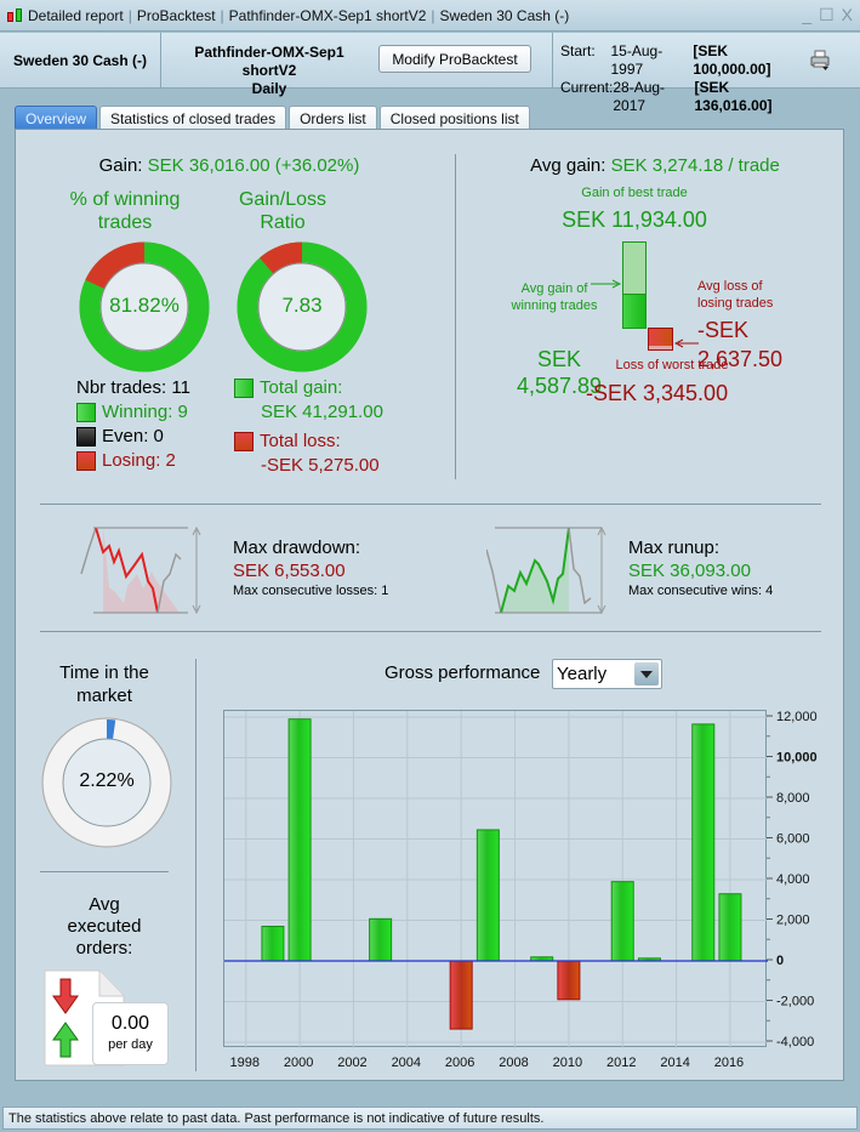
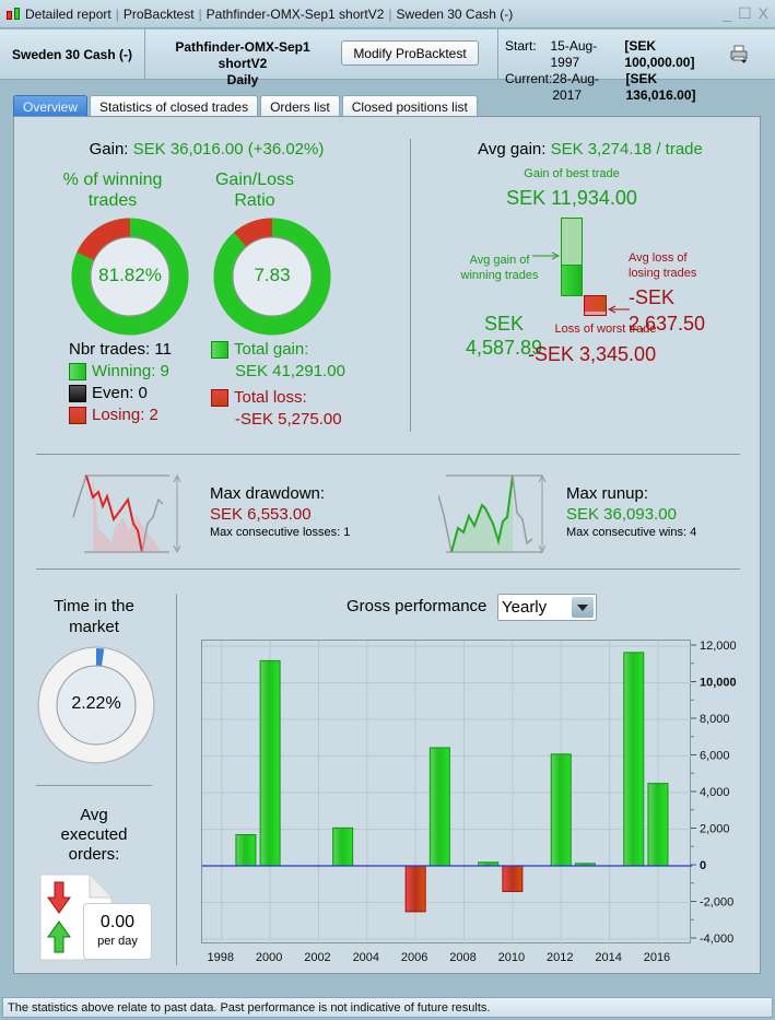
2000: 11900 -> 11200
2006: -3400 -> -2500
2010: -1900 -> -1400
2012: 3900 -> 6100
2016: 3300 -> 4500
